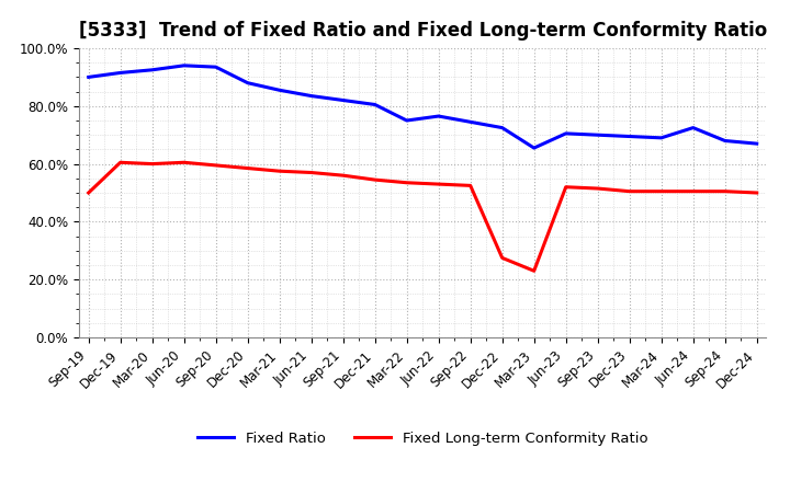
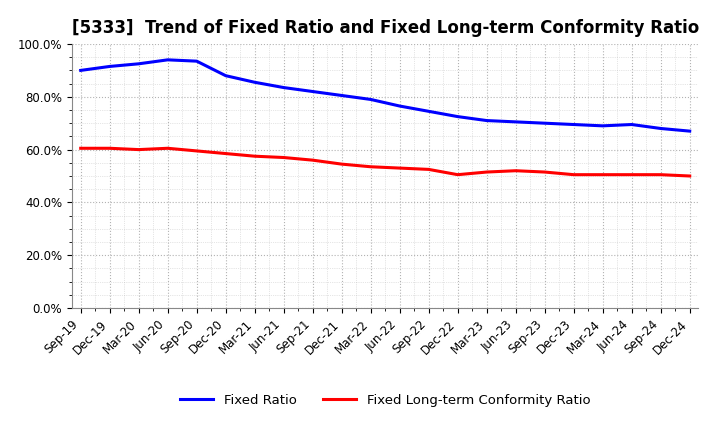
Fixed Long-term Conformity Ratio/Sep-19: 50.0% -> 60.5%
Fixed Ratio/Mar-22: 75.0% -> 79.0%
Fixed Long-term Conformity Ratio/Dec-22: 27.5% -> 50.5%
Fixed Ratio/Mar-23: 65.5% -> 71.0%
Fixed Long-term Conformity Ratio/Mar-23: 23.0% -> 51.5%
Fixed Ratio/Jun-24: 72.5% -> 69.5%
